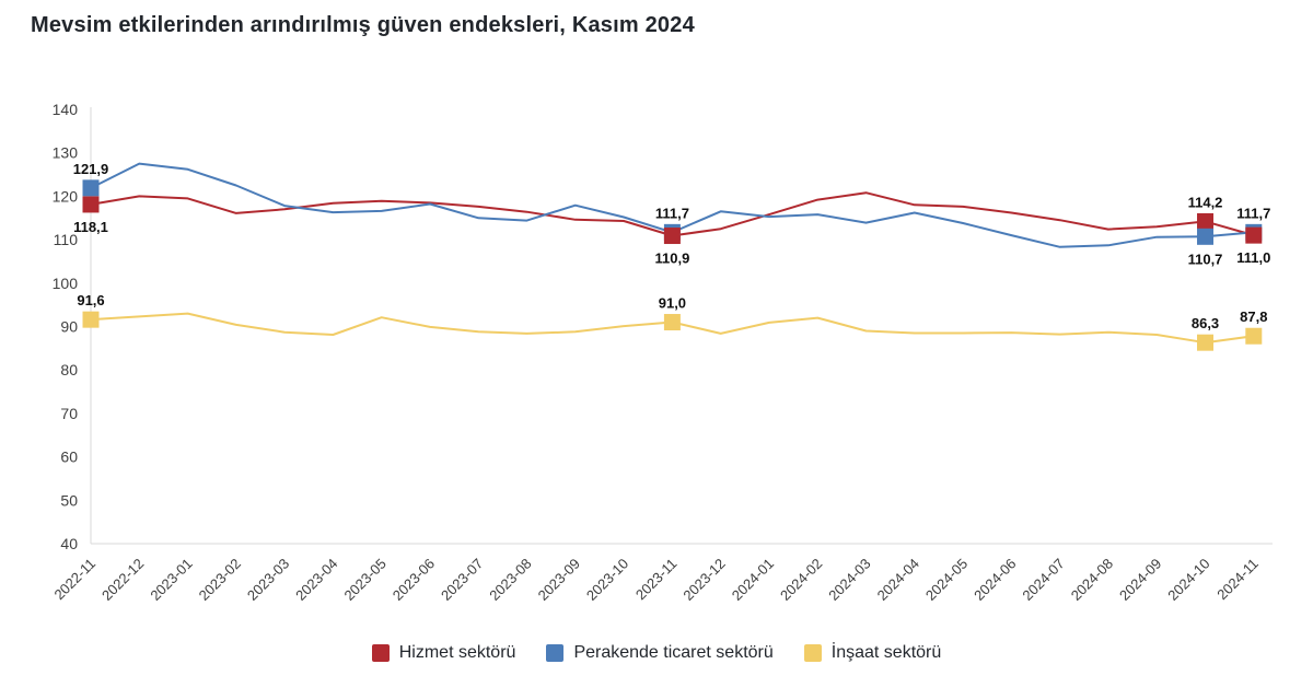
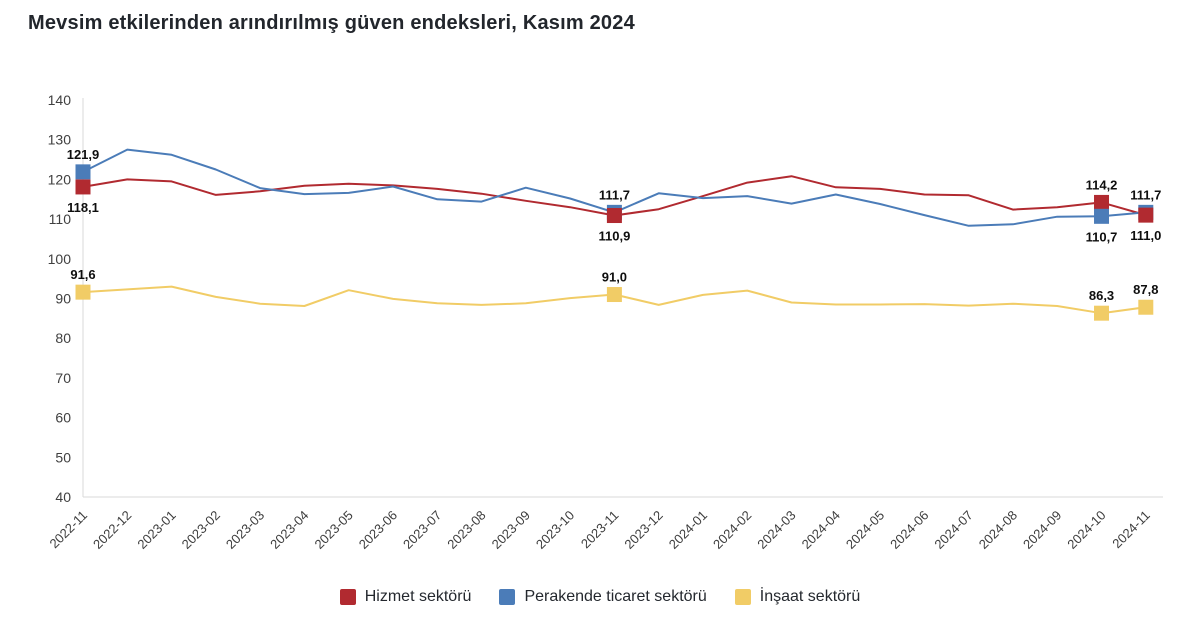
Hizmet sektörü/2023-10: 114 -> 113
Hizmet sektörü/2024-07: 114 -> 116
